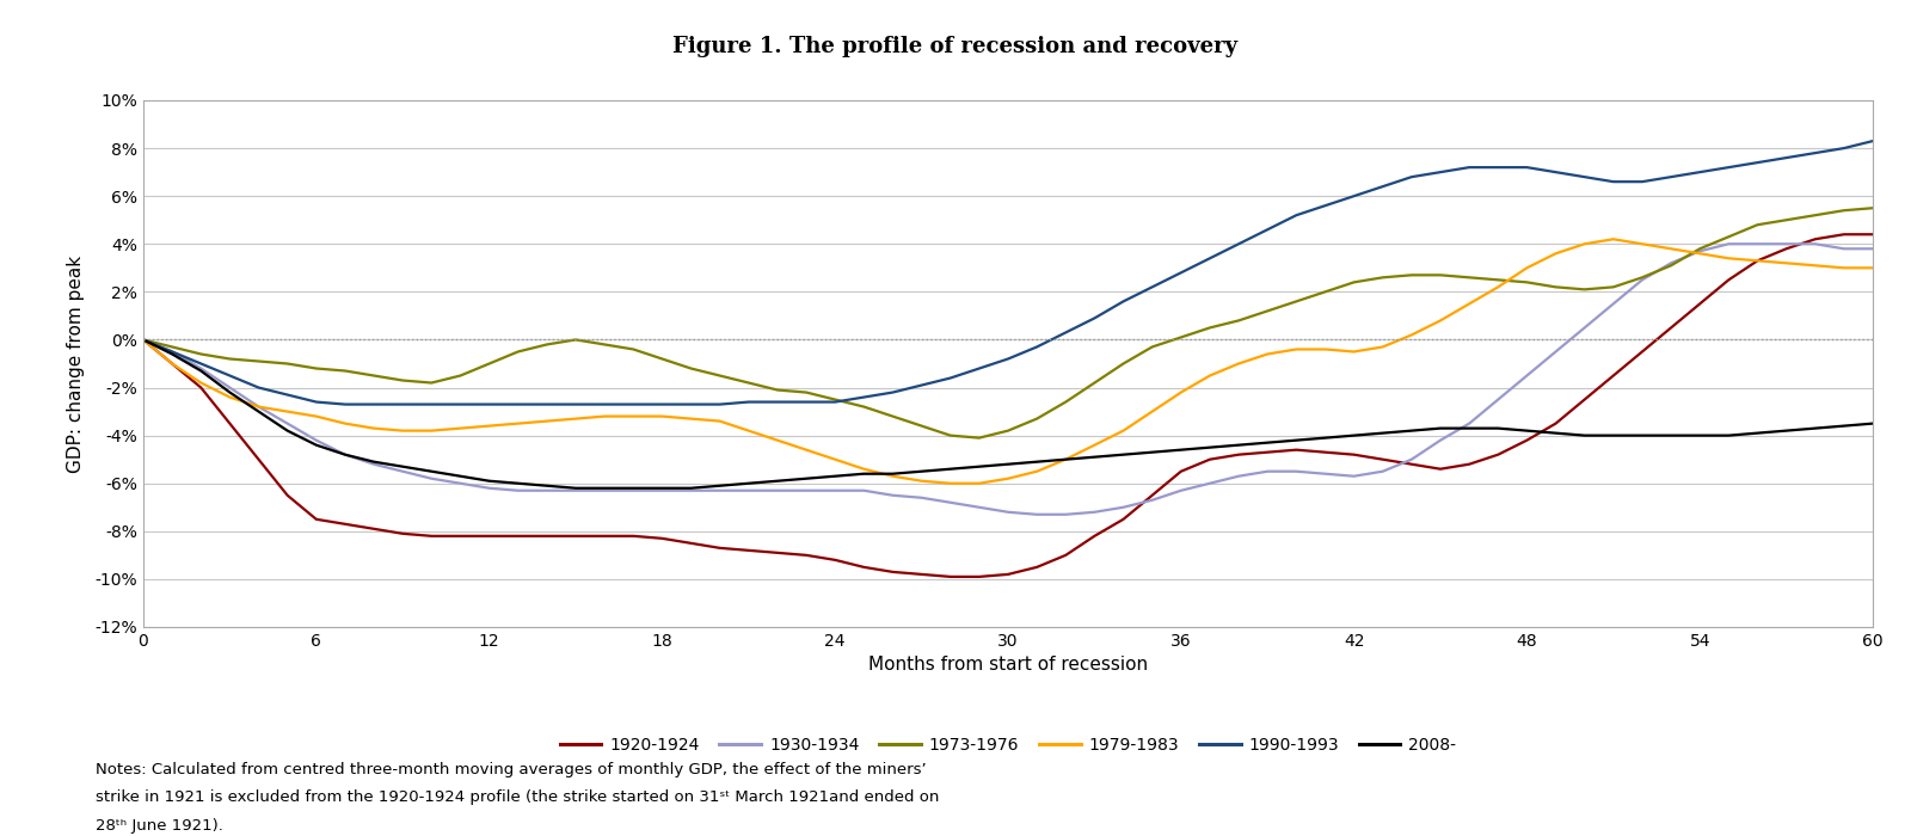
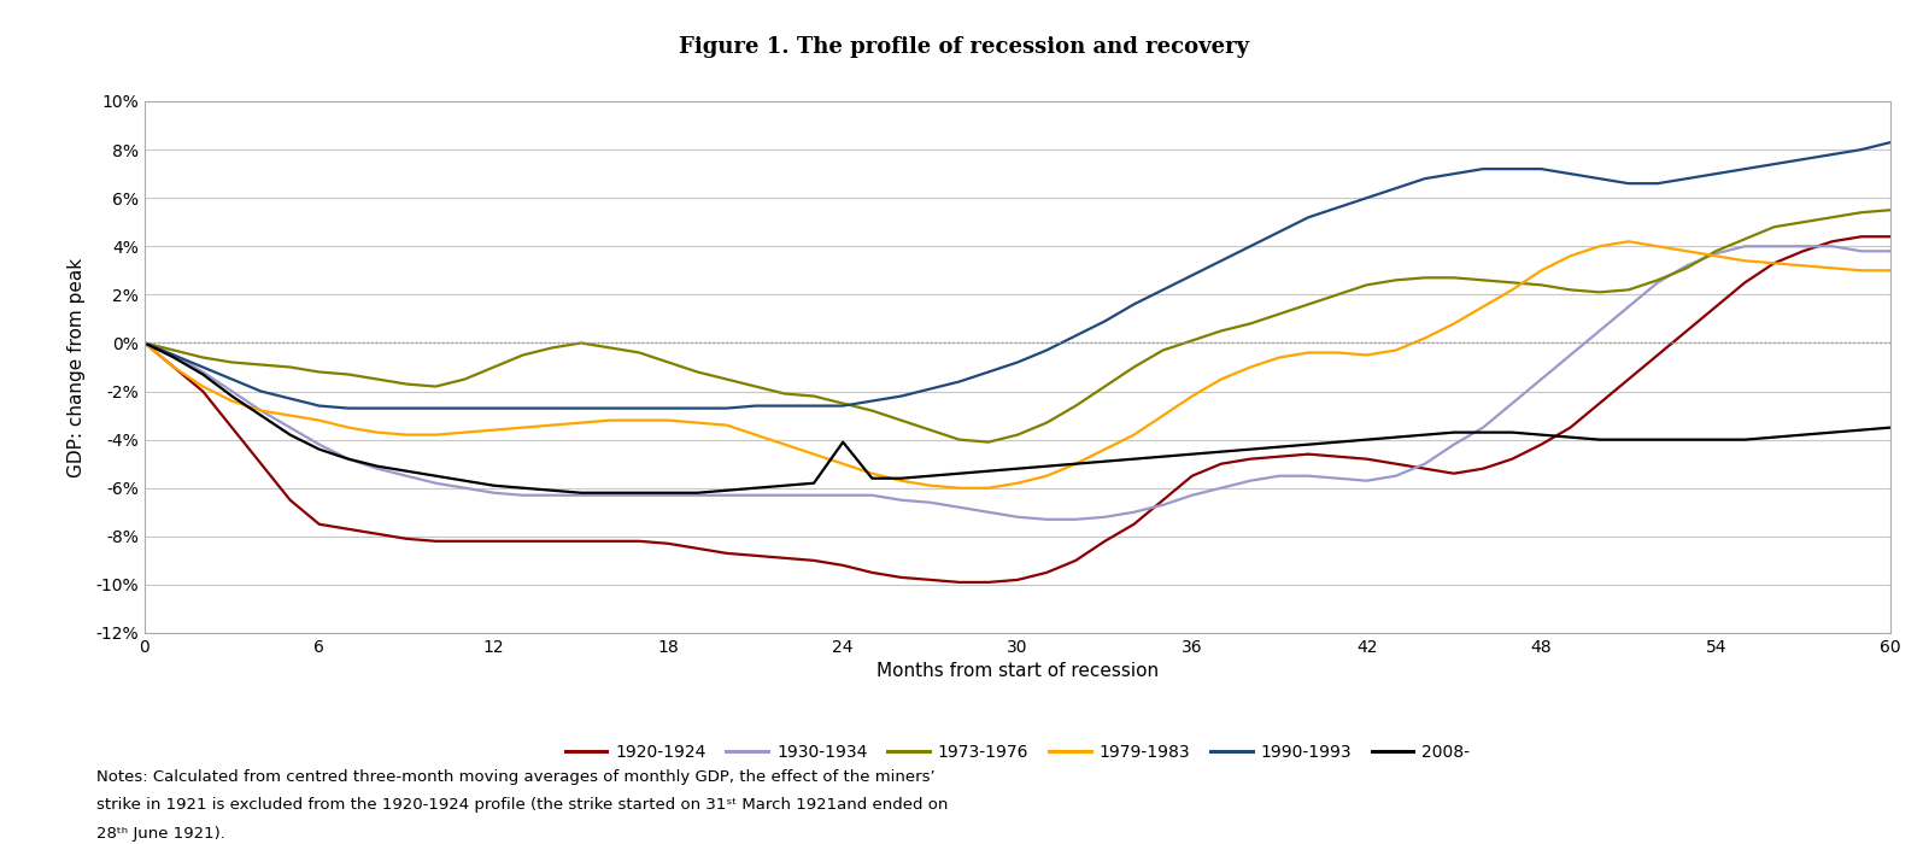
2008-/24: -5.7% -> -4.1%
